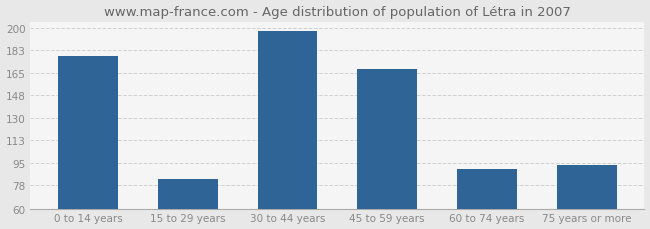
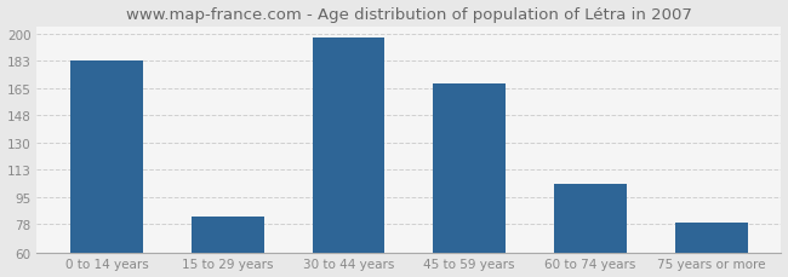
0 to 14 years: 178 -> 183
60 to 74 years: 91 -> 104
75 years or more: 94 -> 79
